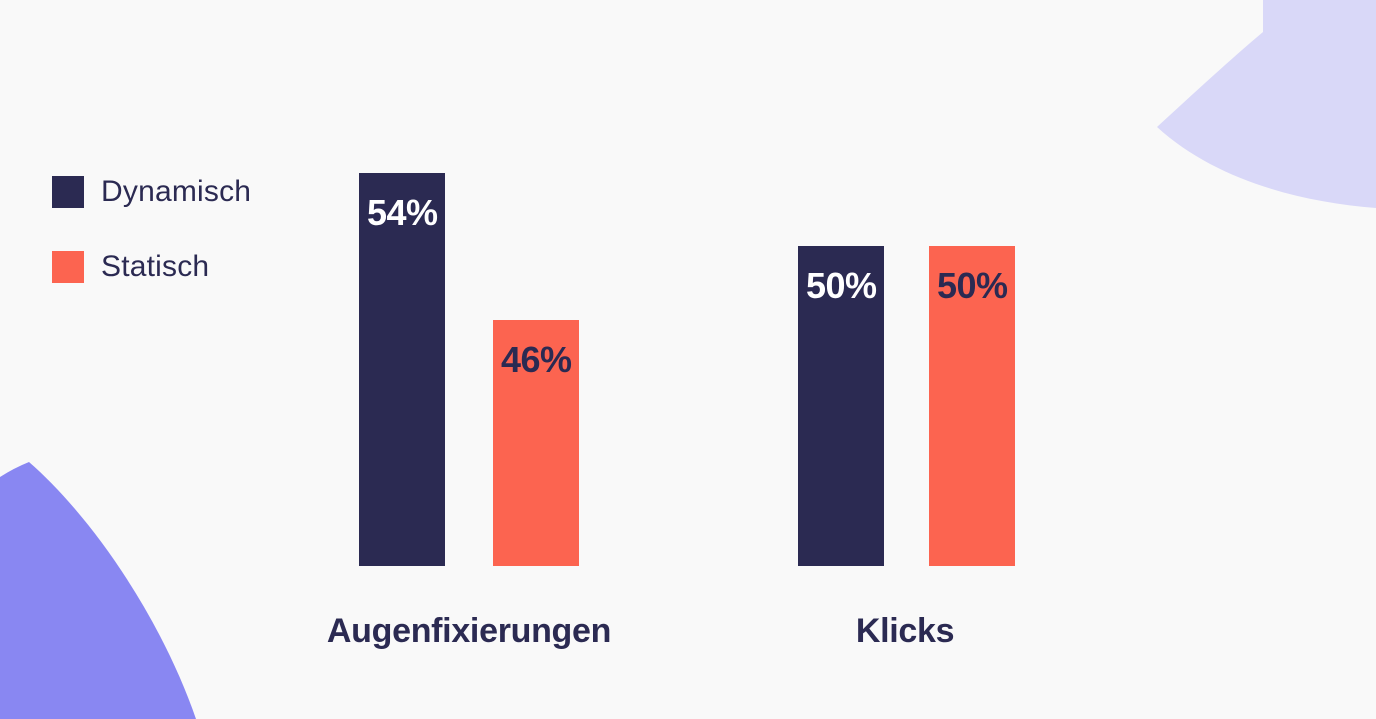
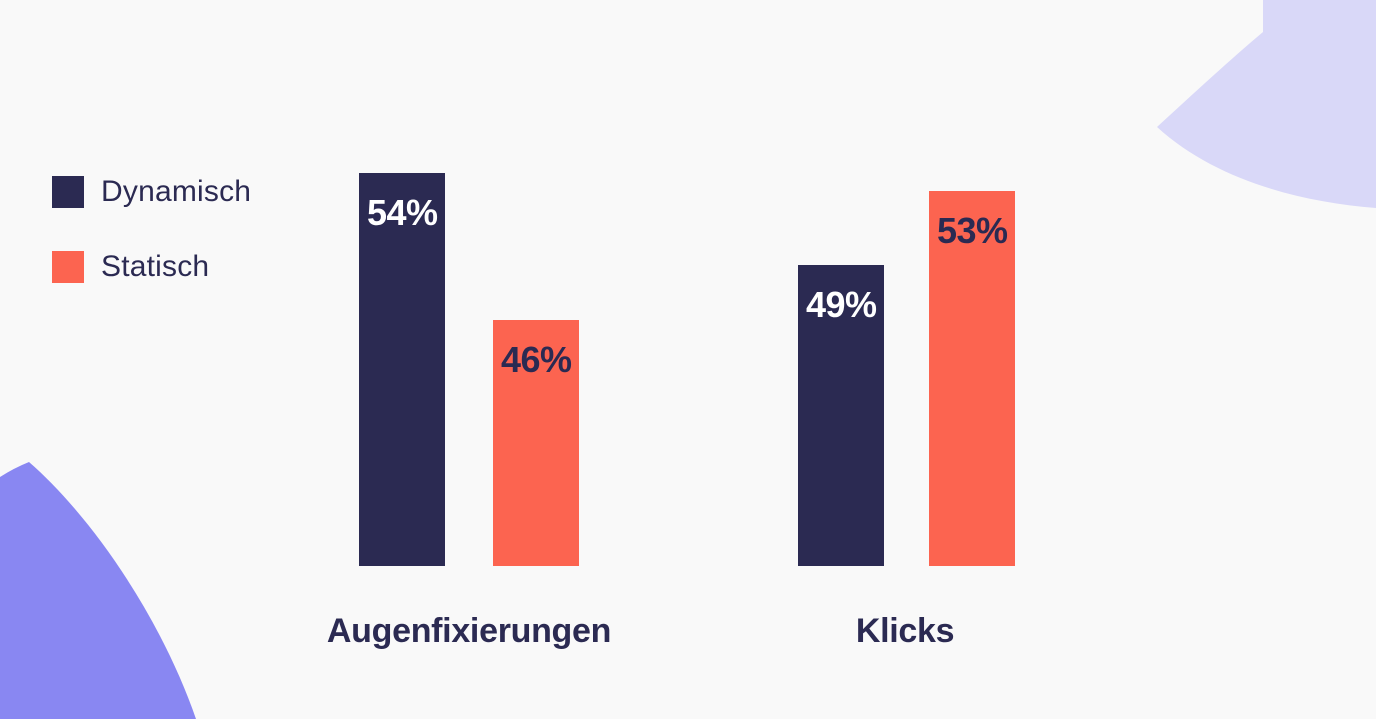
Dynamisch/Klicks: 50% -> 49%
Statisch/Klicks: 50% -> 53%
